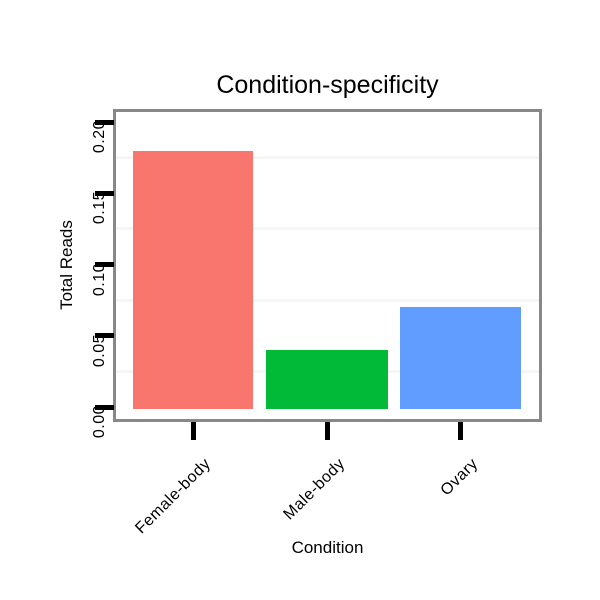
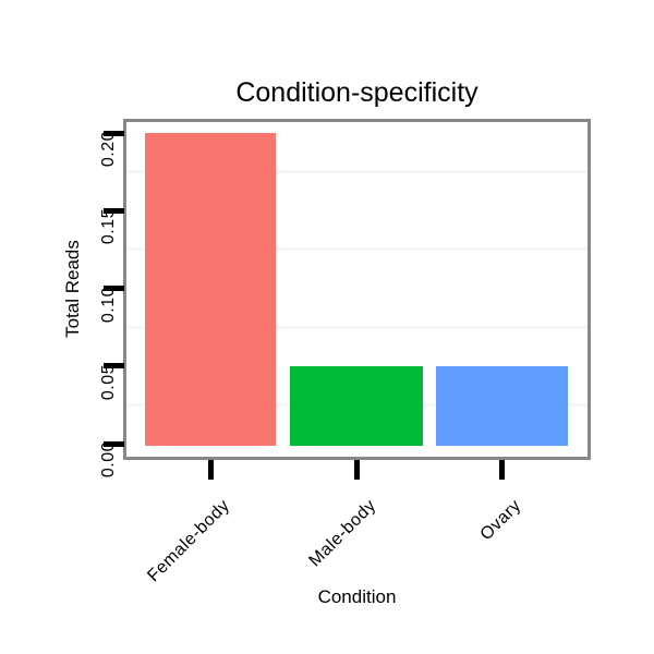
Female-body: 0.18 -> 0.20
Male-body: 0.04 -> 0.05
Ovary: 0.07 -> 0.05
